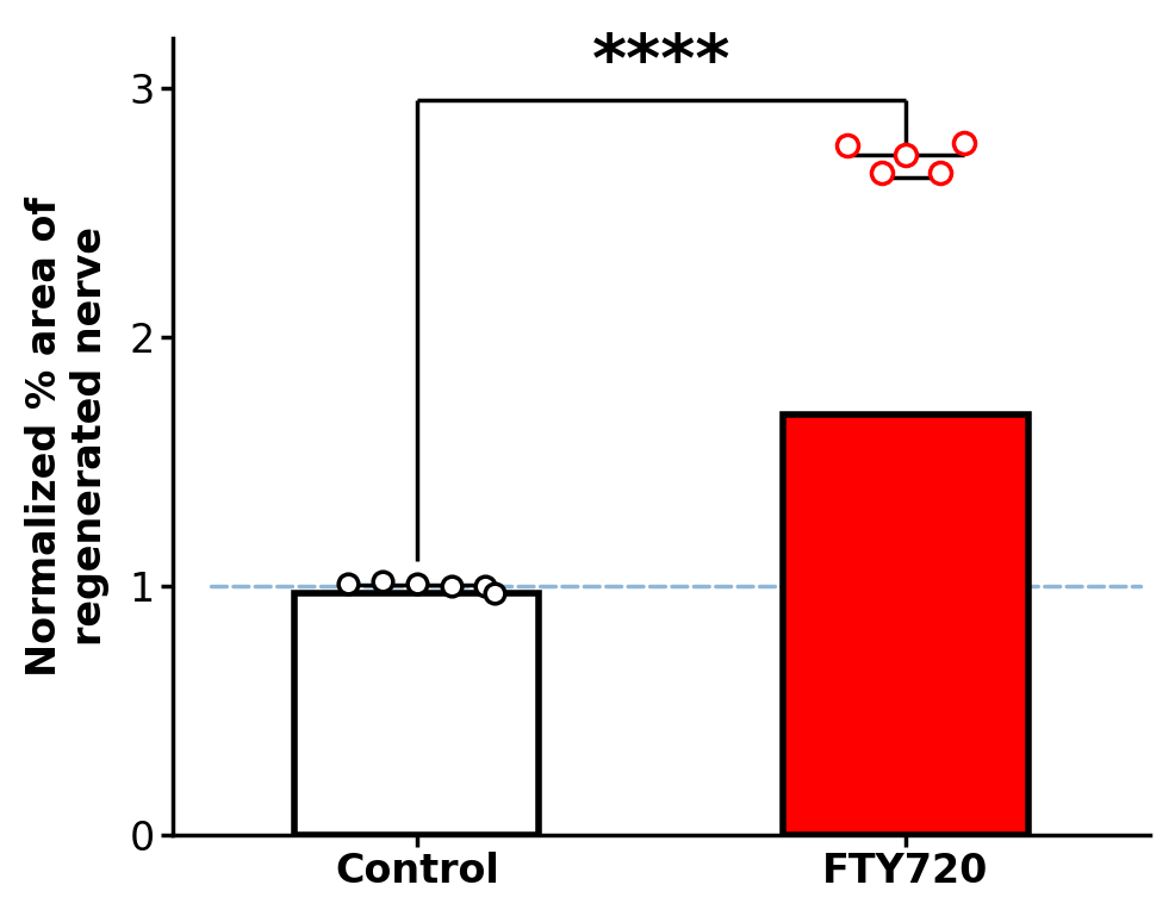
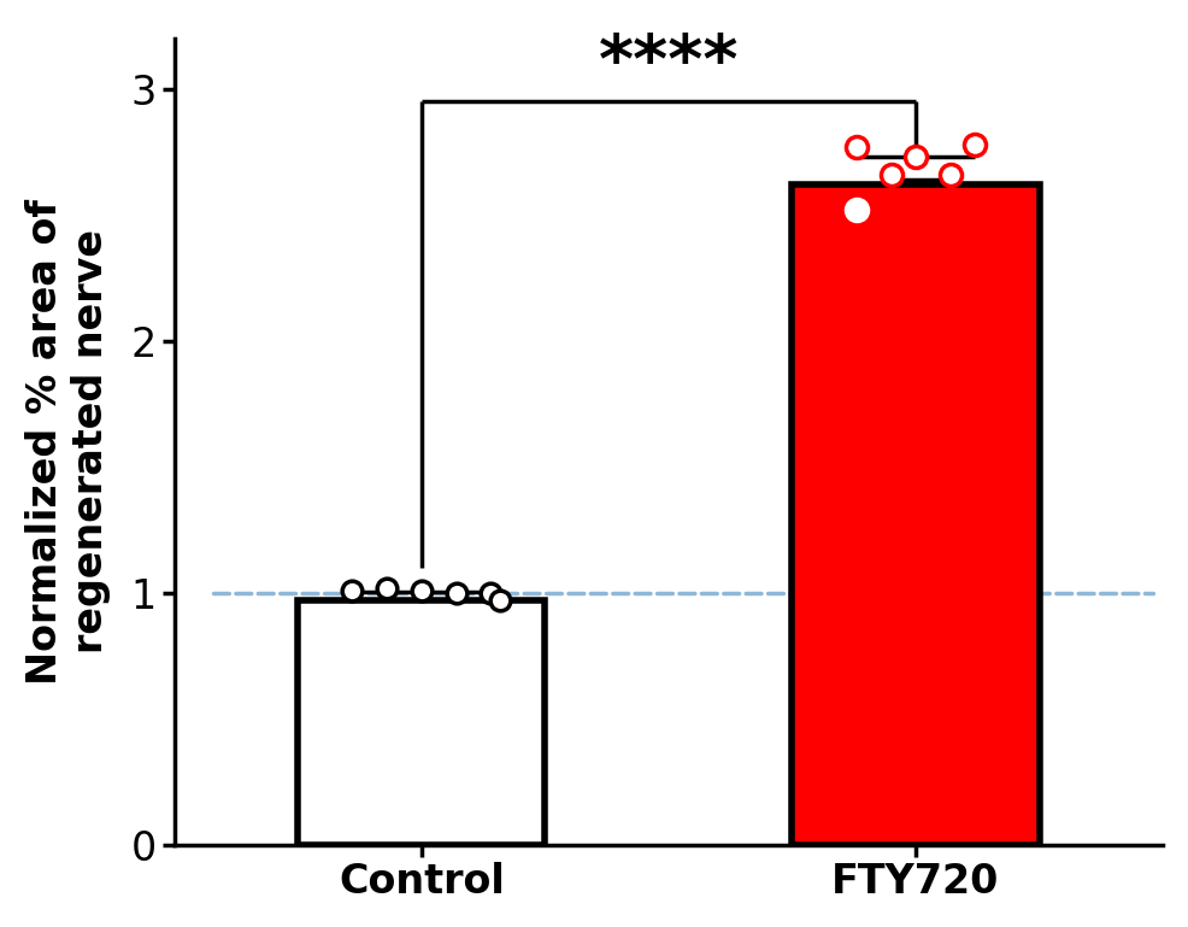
FTY720: 1.69 -> 2.62
